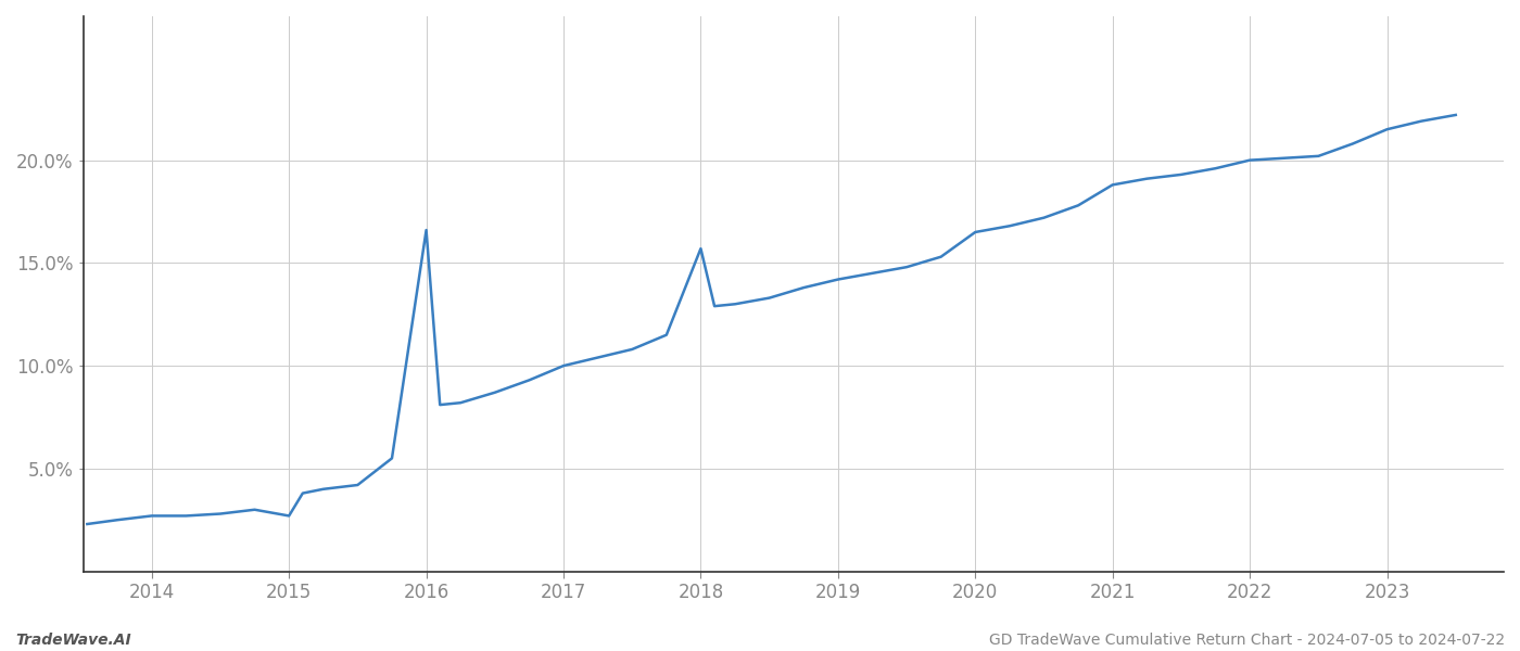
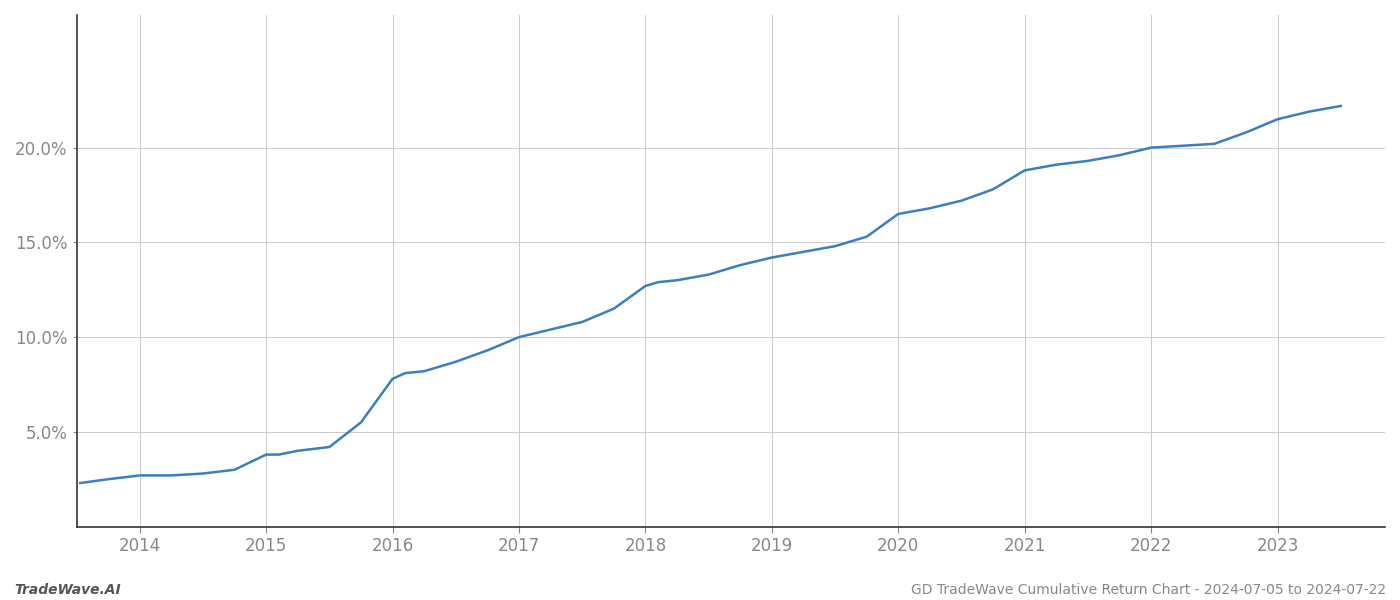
2015: 2.7% -> 3.8%
2016: 16.6% -> 7.8%
2018: 15.7% -> 12.7%
